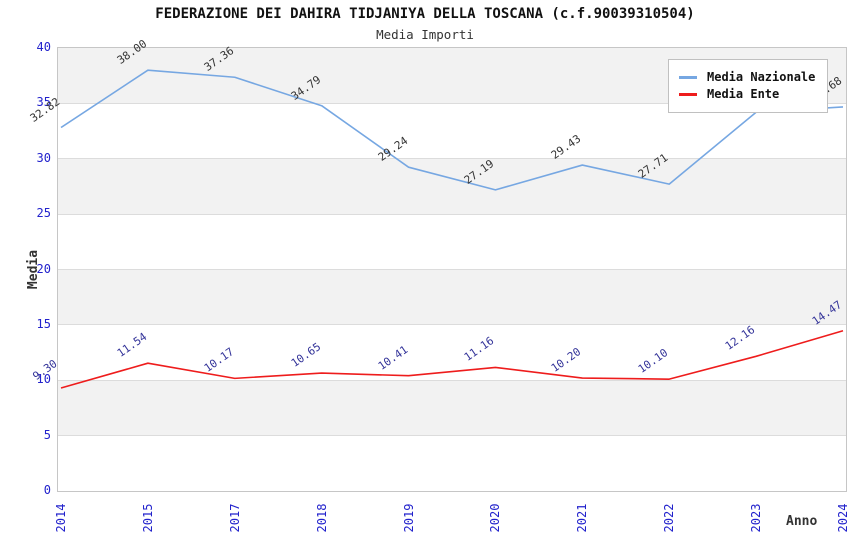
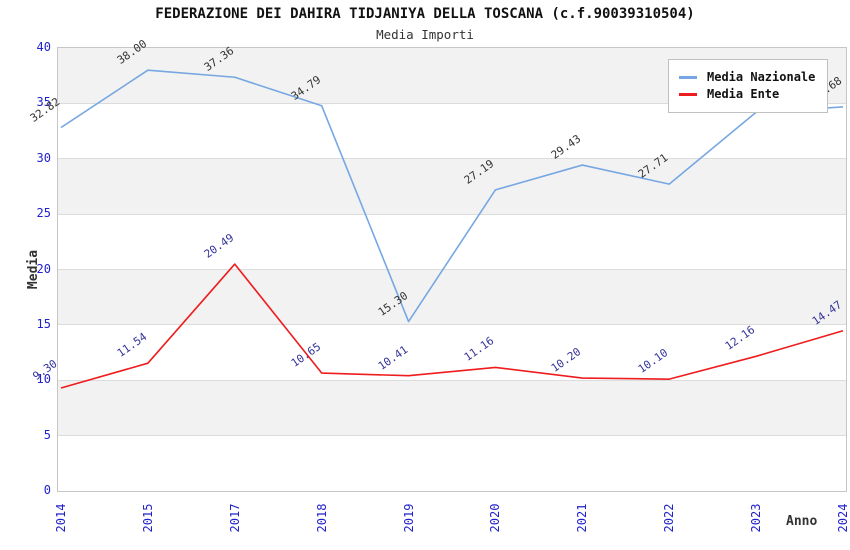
Media Ente/2017: 10.17 -> 20.49
Media Nazionale/2019: 29.24 -> 15.30
